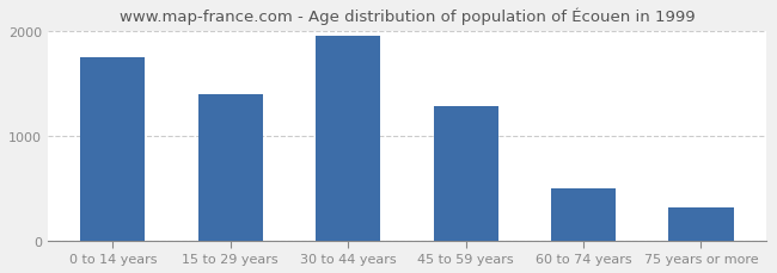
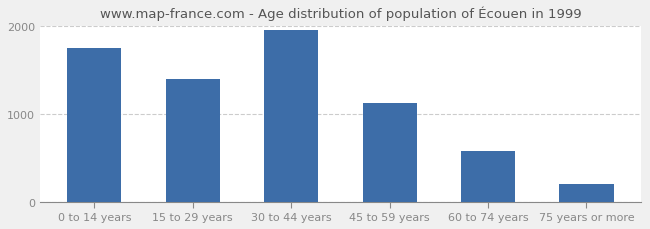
45 to 59 years: 1280 -> 1120
60 to 74 years: 500 -> 580
75 years or more: 320 -> 200
